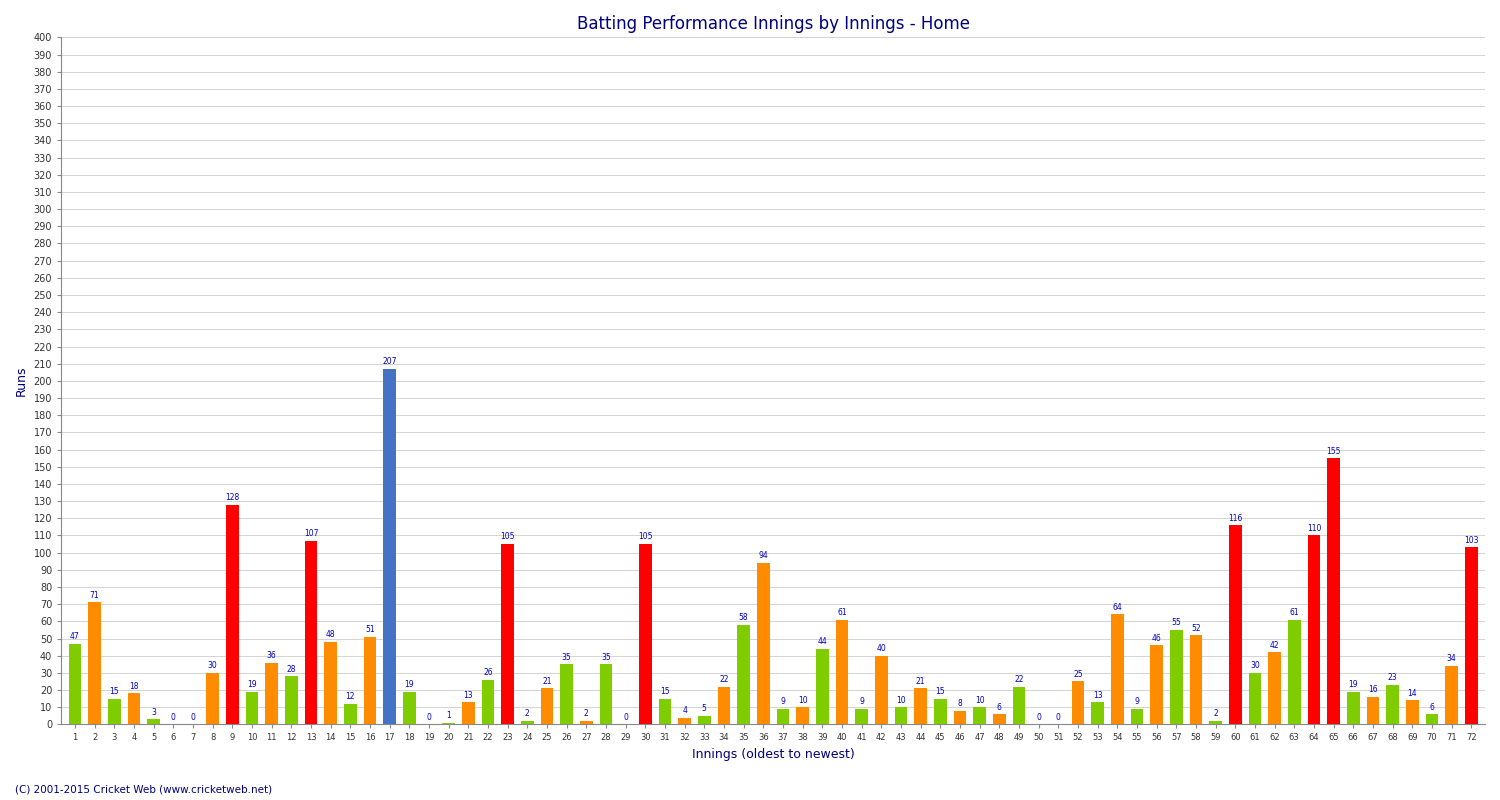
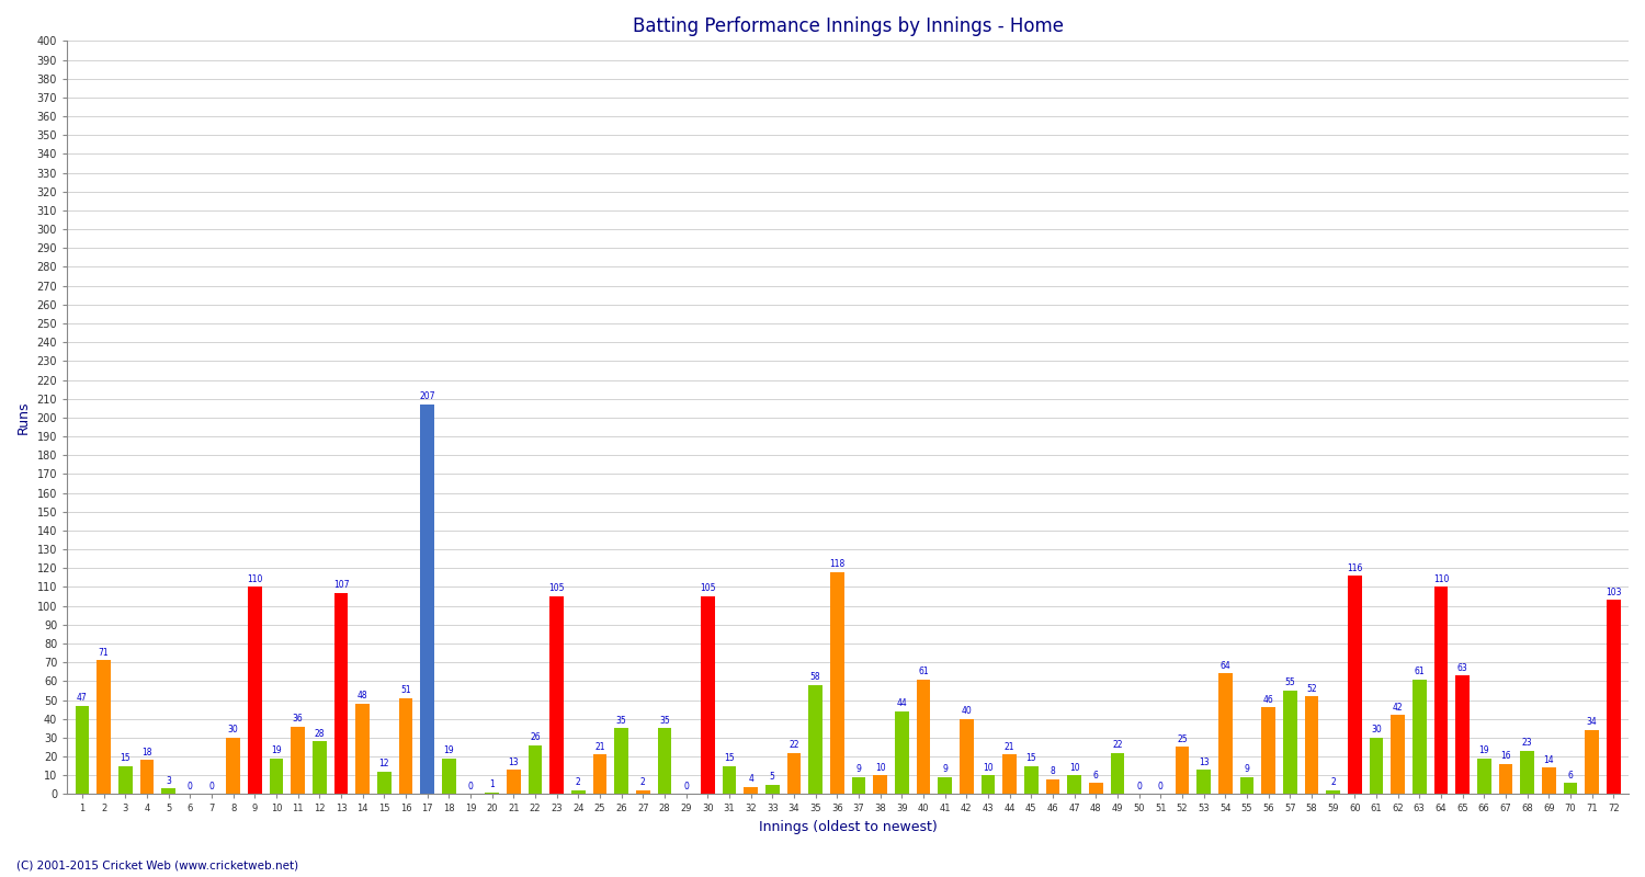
9: 128 -> 110
36: 94 -> 118
65: 155 -> 63
